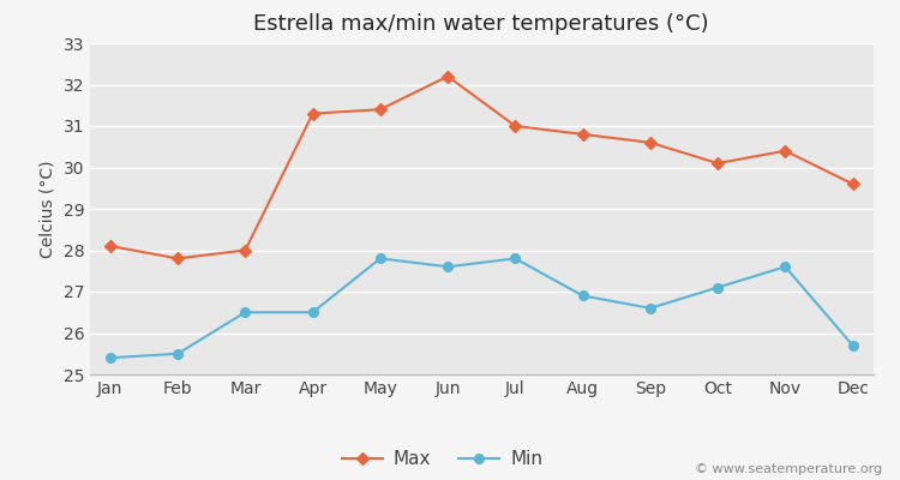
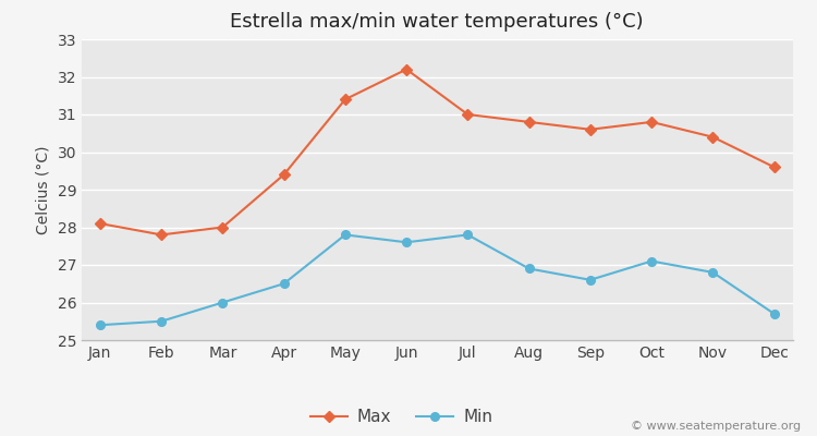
Min/Mar: 26.5 -> 26.0
Max/Apr: 31.3 -> 29.4
Max/Oct: 30.1 -> 30.8
Min/Nov: 27.6 -> 26.8
